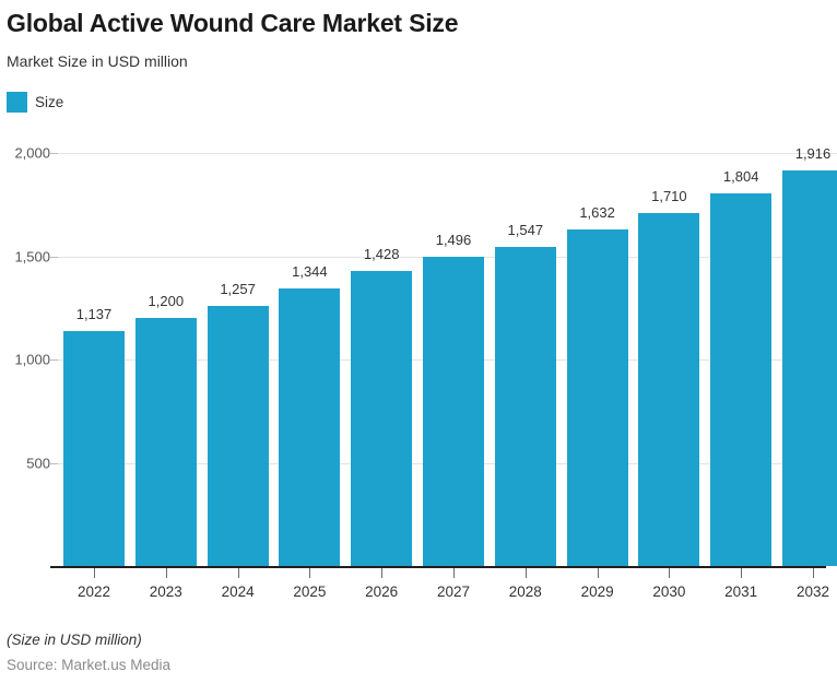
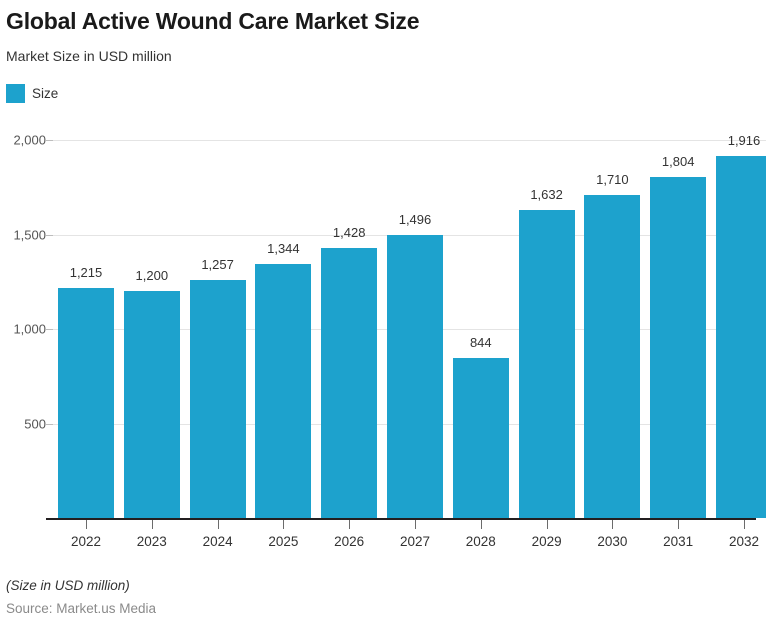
2022: 1,137 -> 1,215
2028: 1,547 -> 844
